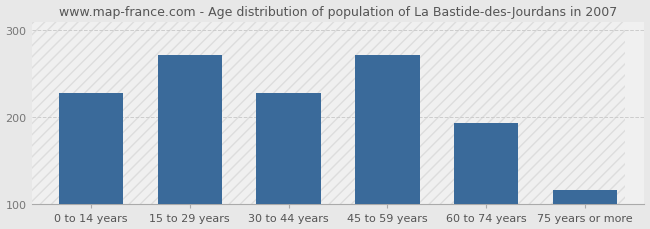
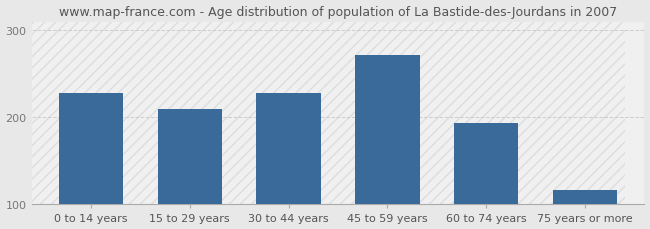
15 to 29 years: 272 -> 210
